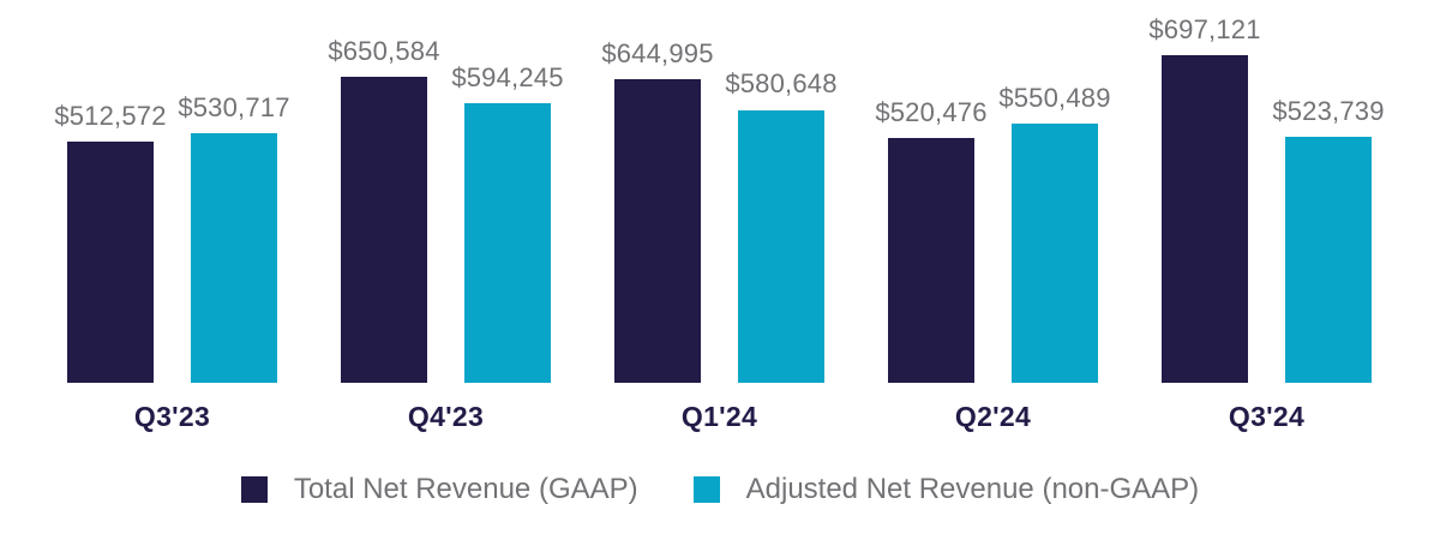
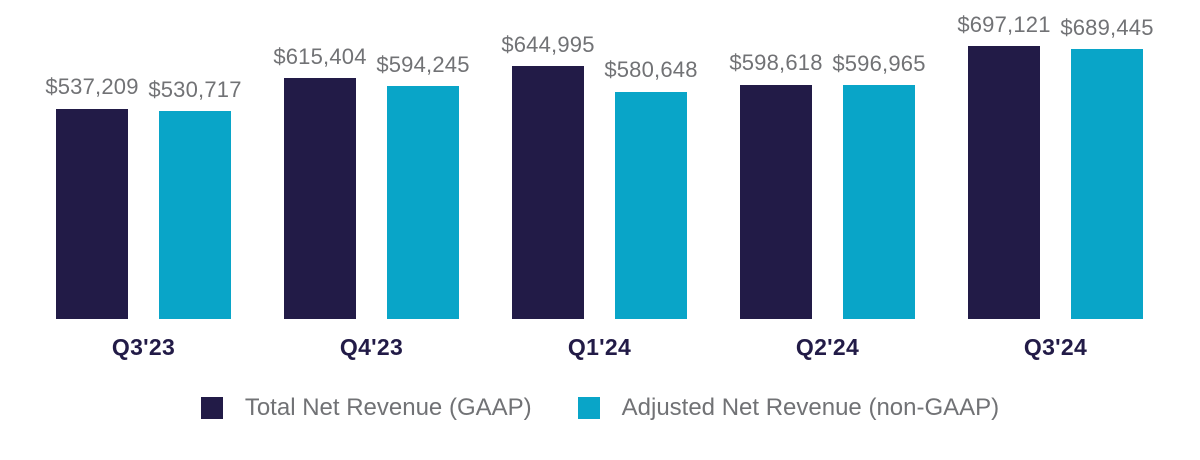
Total Net Revenue (GAAP)/Q3'23: $512,572 -> $537,209
Total Net Revenue (GAAP)/Q4'23: $650,584 -> $615,404
Total Net Revenue (GAAP)/Q2'24: $520,476 -> $598,618
Adjusted Net Revenue (non-GAAP)/Q2'24: $550,489 -> $596,965
Adjusted Net Revenue (non-GAAP)/Q3'24: $523,739 -> $689,445
